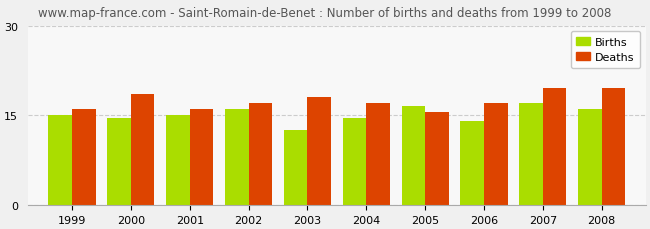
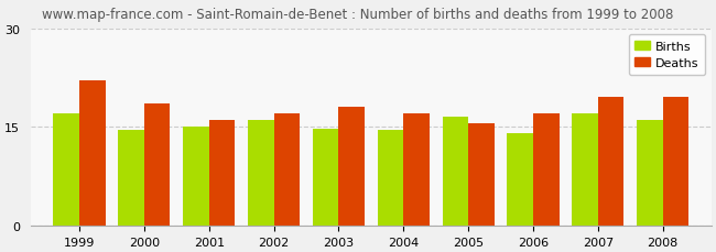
Births/1999: 15.0 -> 17.0
Deaths/1999: 16.0 -> 22.0
Births/2003: 12.5 -> 14.8
